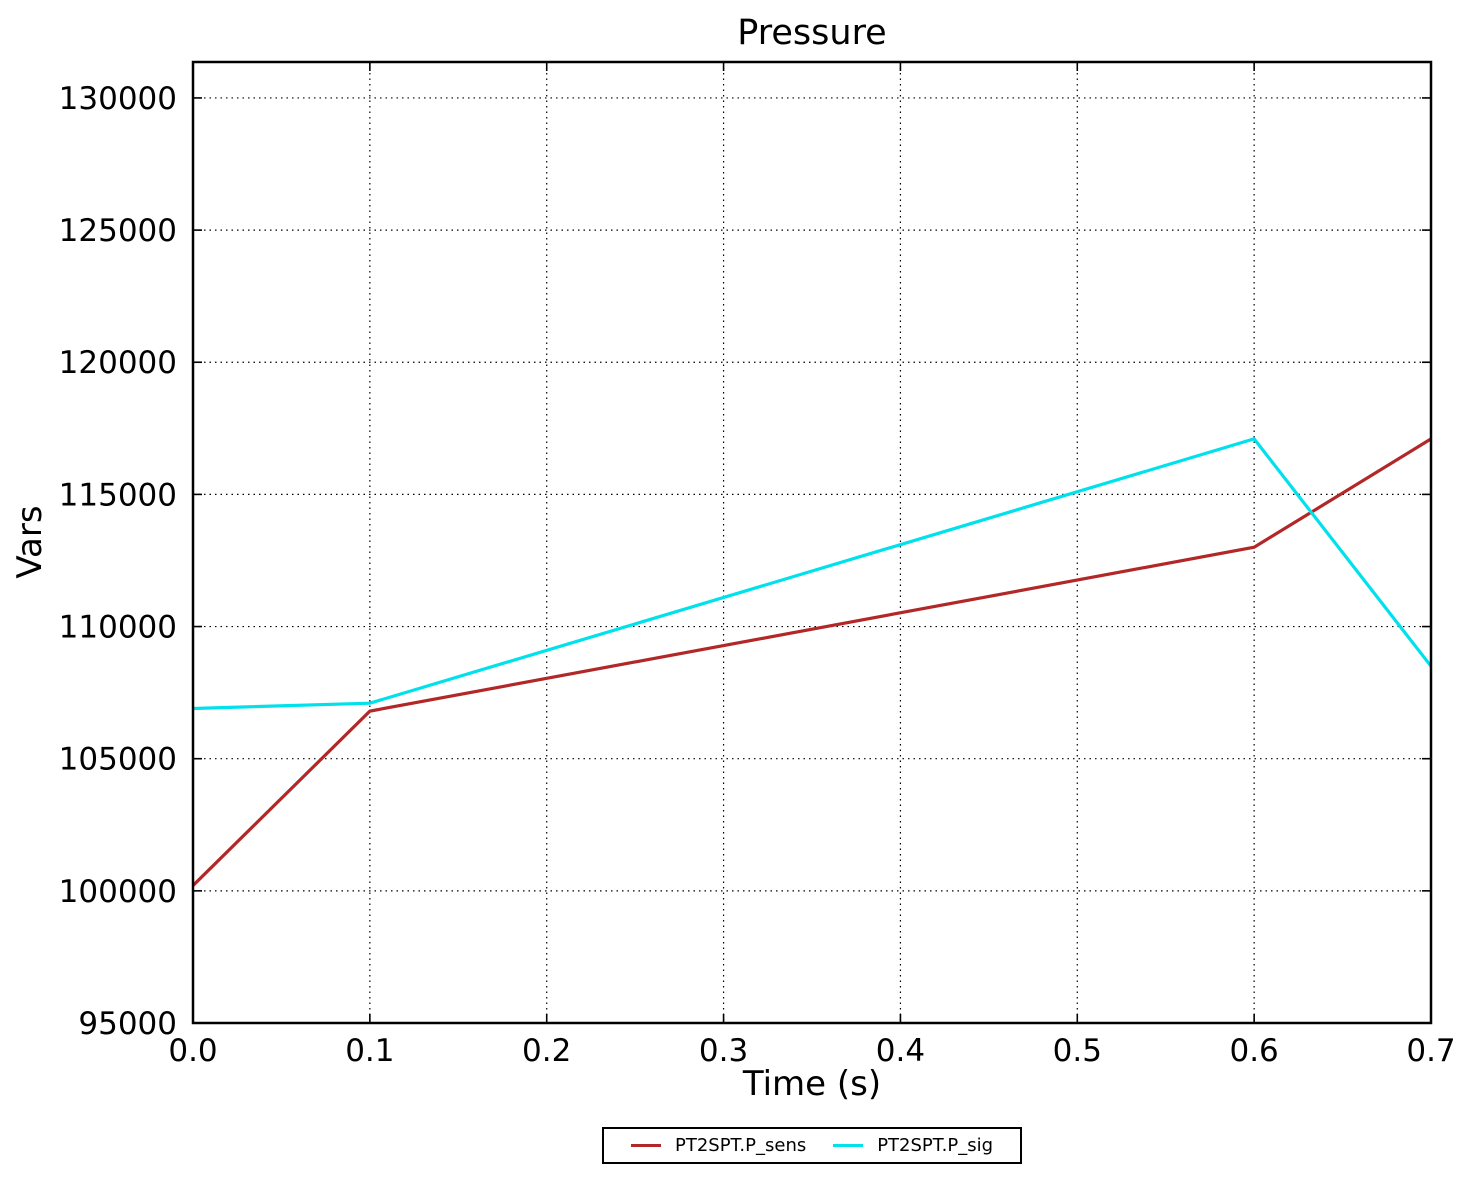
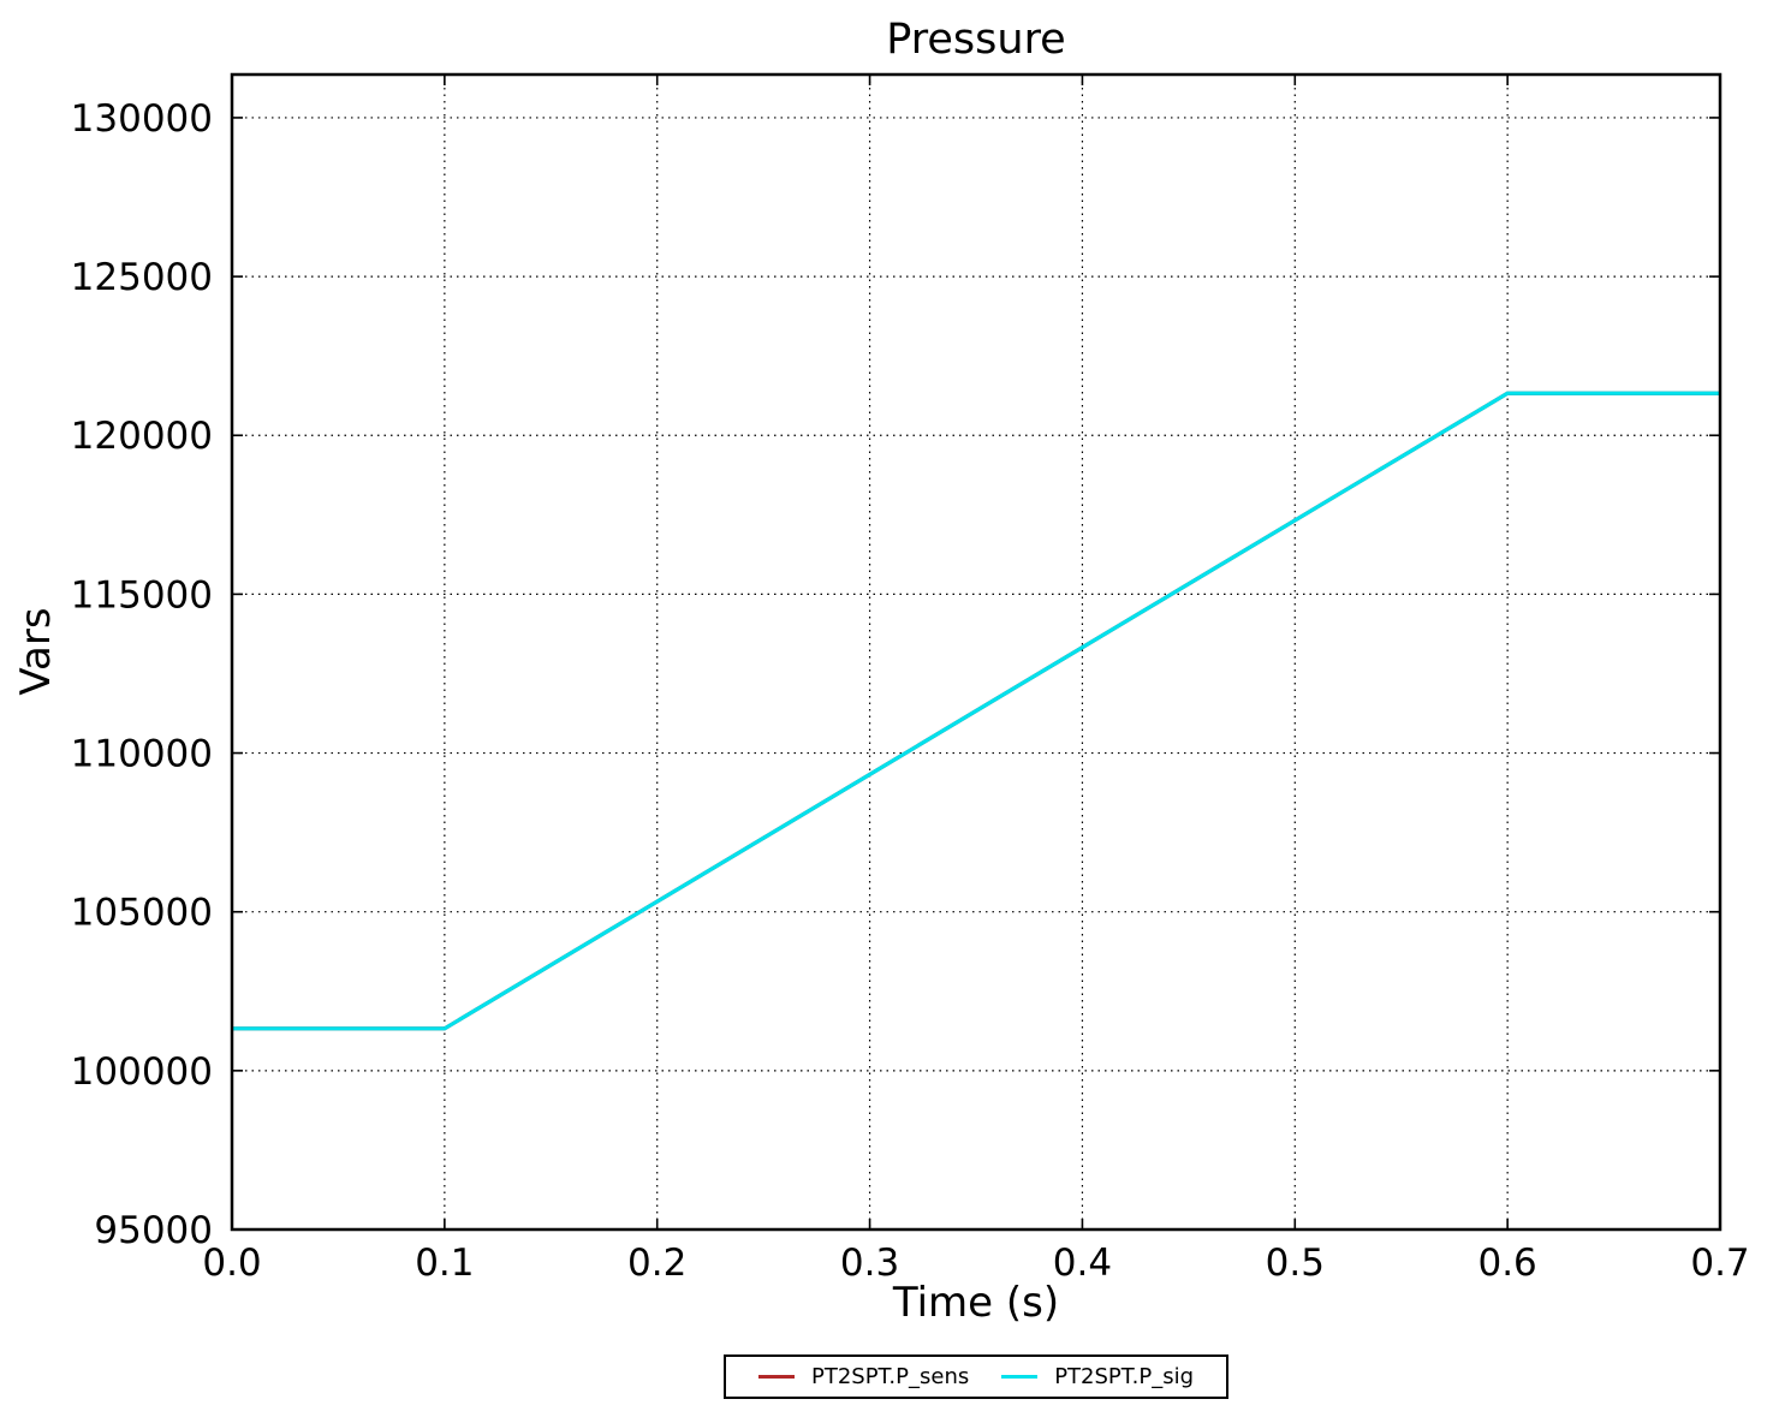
PT2SPT.P_sens/0.0: 100200 -> 101300
PT2SPT.P_sig/0.0: 106900 -> 101300
PT2SPT.P_sens/0.1: 106800 -> 101300
PT2SPT.P_sig/0.1: 107100 -> 101300
PT2SPT.P_sens/0.6: 113000 -> 121300
PT2SPT.P_sig/0.6: 117100 -> 121300
PT2SPT.P_sens/0.7: 117100 -> 121300
PT2SPT.P_sig/0.7: 108500 -> 121300
